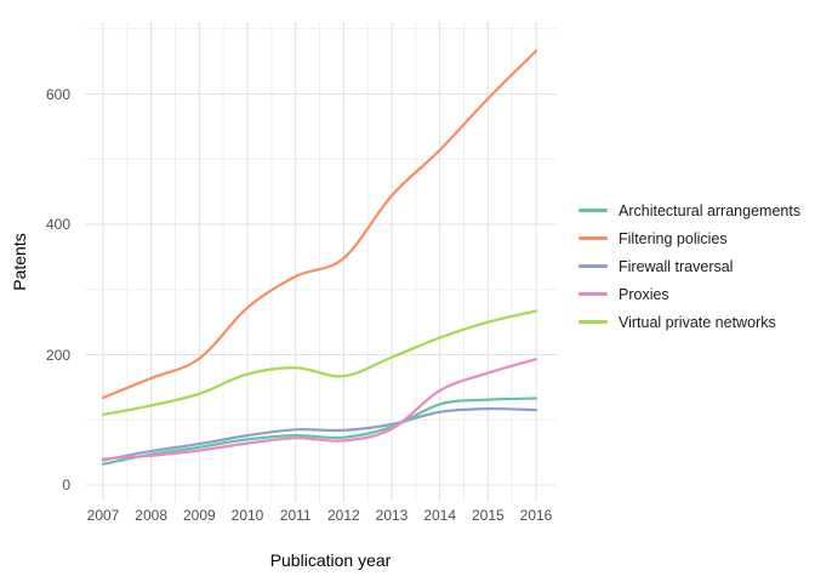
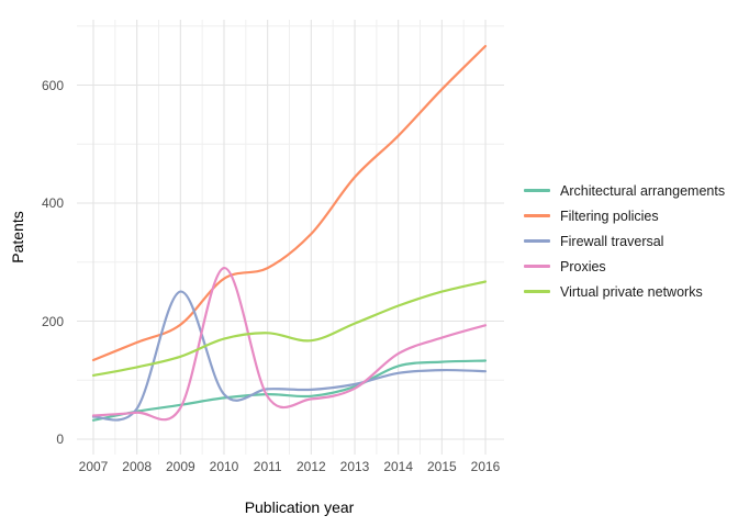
Firewall traversal/2009: 60 -> 250
Proxies/2010: 60 -> 290
Filtering policies/2011: 320 -> 290
